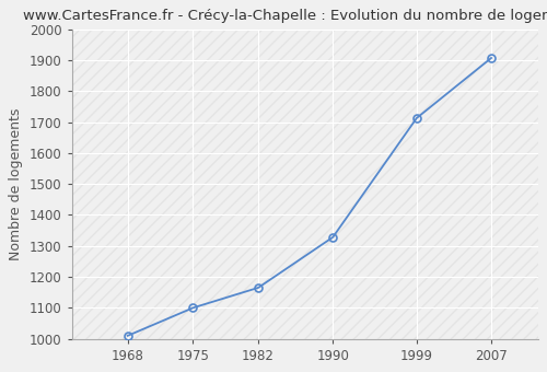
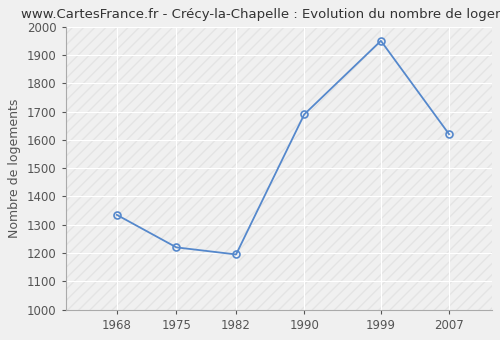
1968: 1010 -> 1335
1975: 1100 -> 1220
1982: 1165 -> 1195
1990: 1328 -> 1690
1999: 1713 -> 1950
2007: 1907 -> 1620
